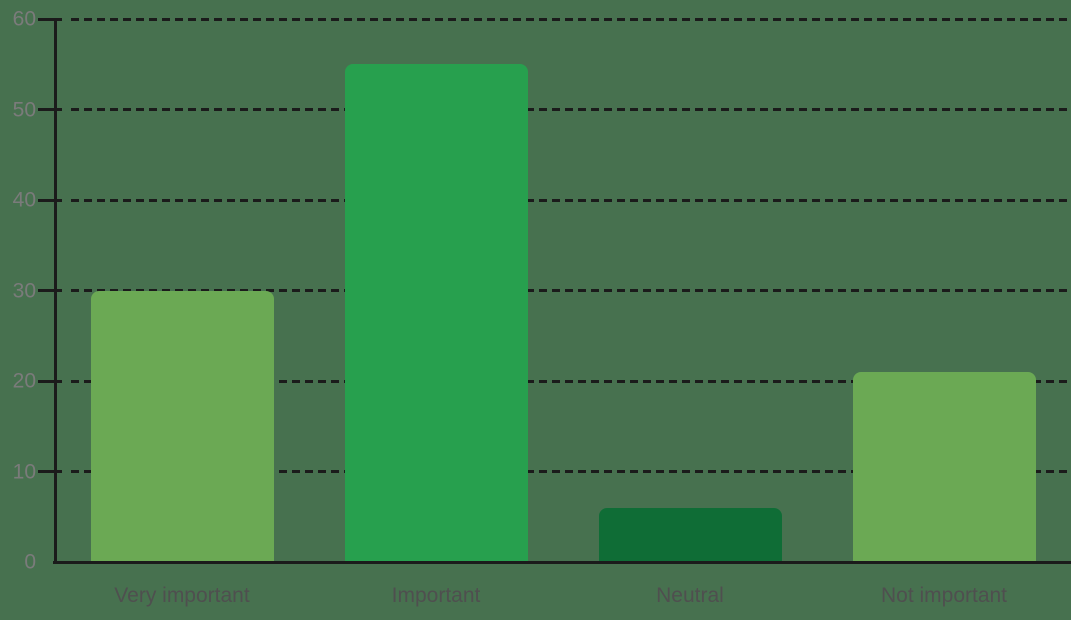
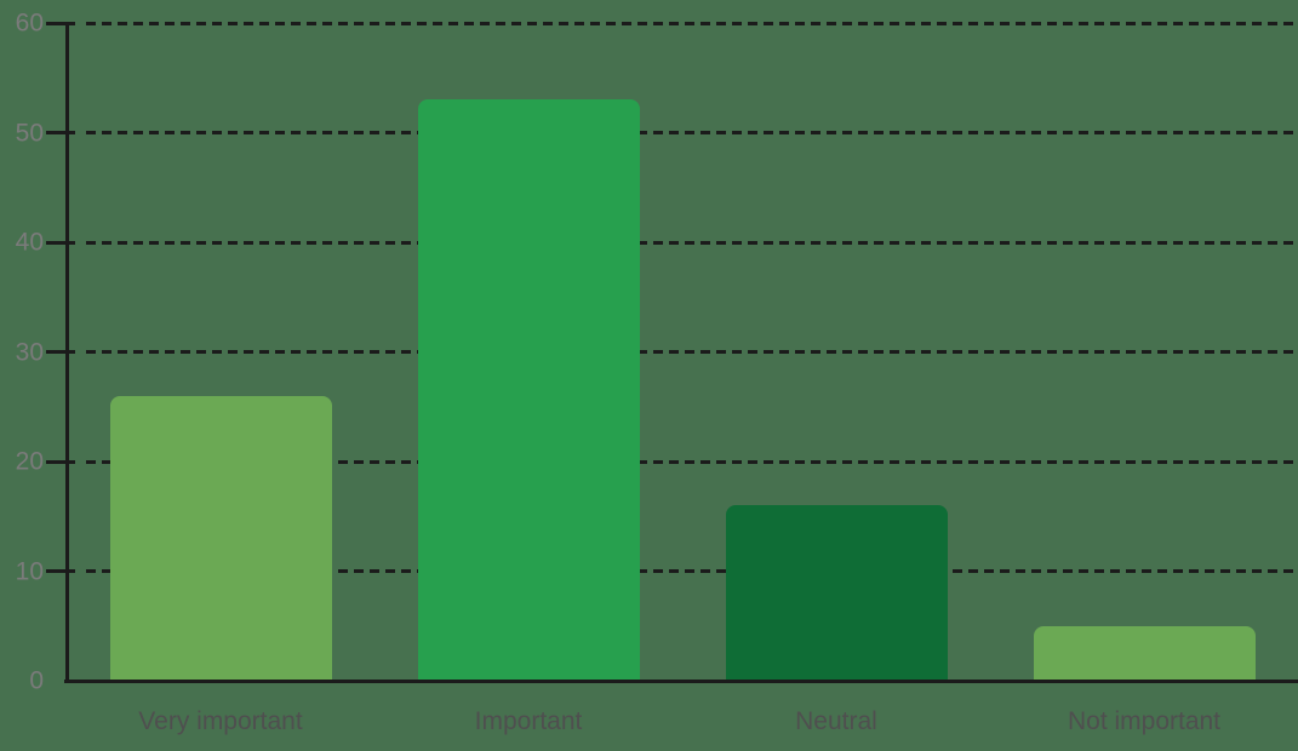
Very important: 30 -> 26
Important: 55 -> 53
Neutral: 6 -> 16
Not important: 21 -> 5
